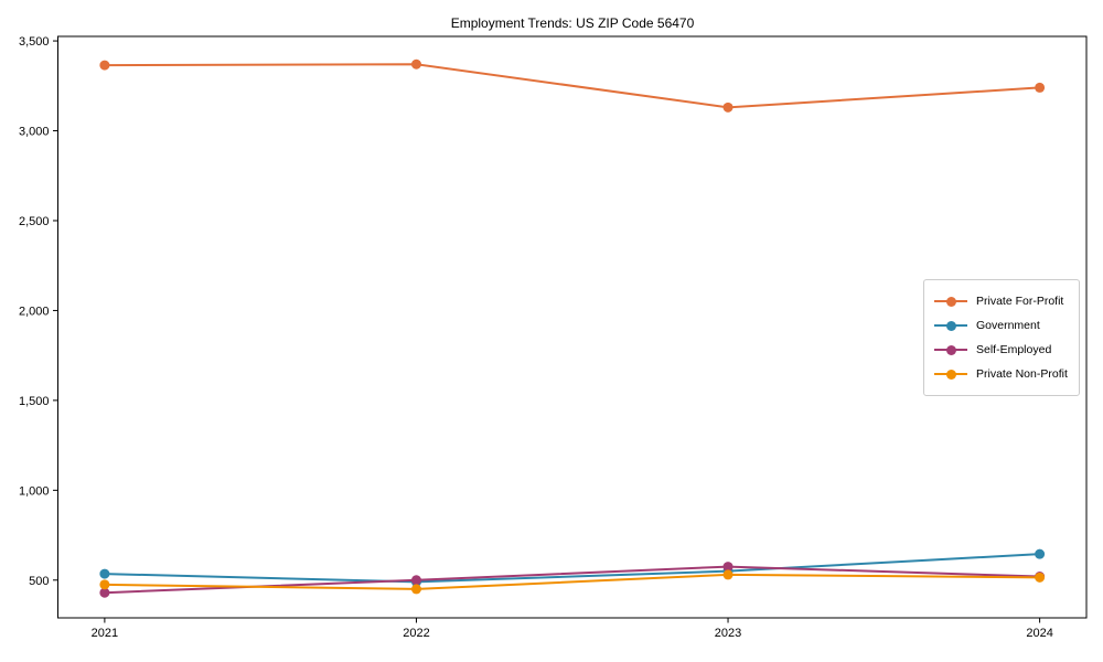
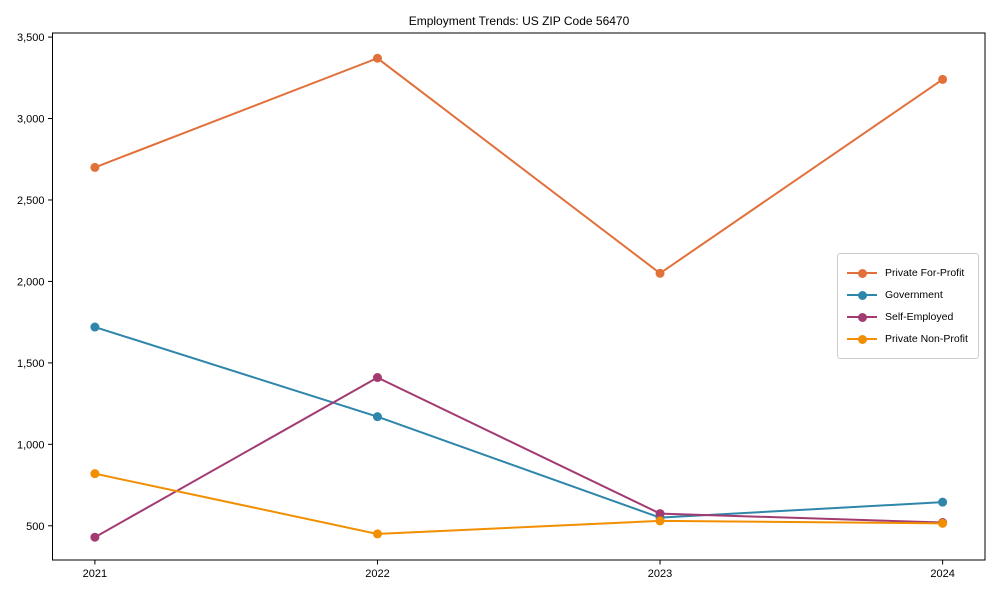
Private For-Profit/2021: 3360 -> 2700
Government/2021: 540 -> 1720
Private Non-Profit/2021: 480 -> 820
Government/2022: 490 -> 1170
Self-Employed/2022: 500 -> 1410
Private For-Profit/2023: 3130 -> 2050
